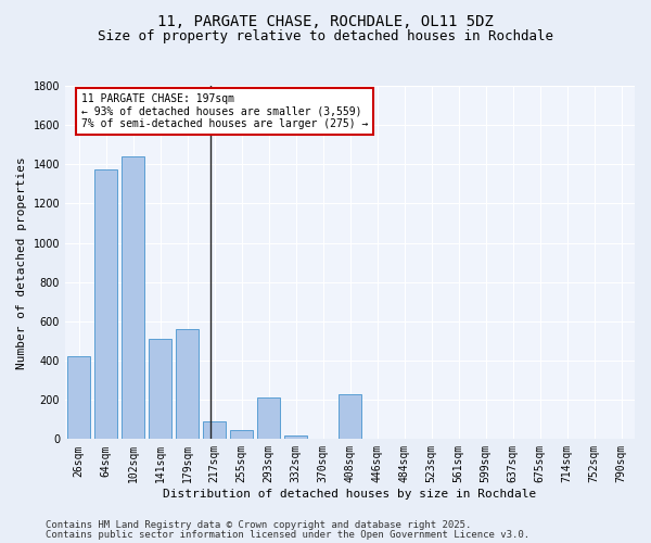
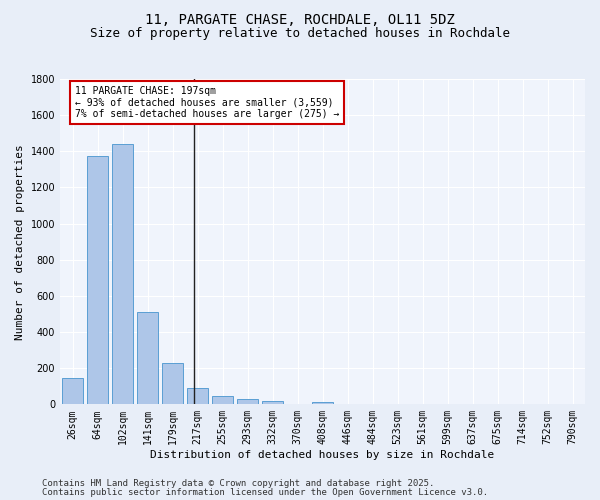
26sqm: 420 -> 150
179sqm: 560 -> 230
293sqm: 210 -> 30
408sqm: 230 -> 20
